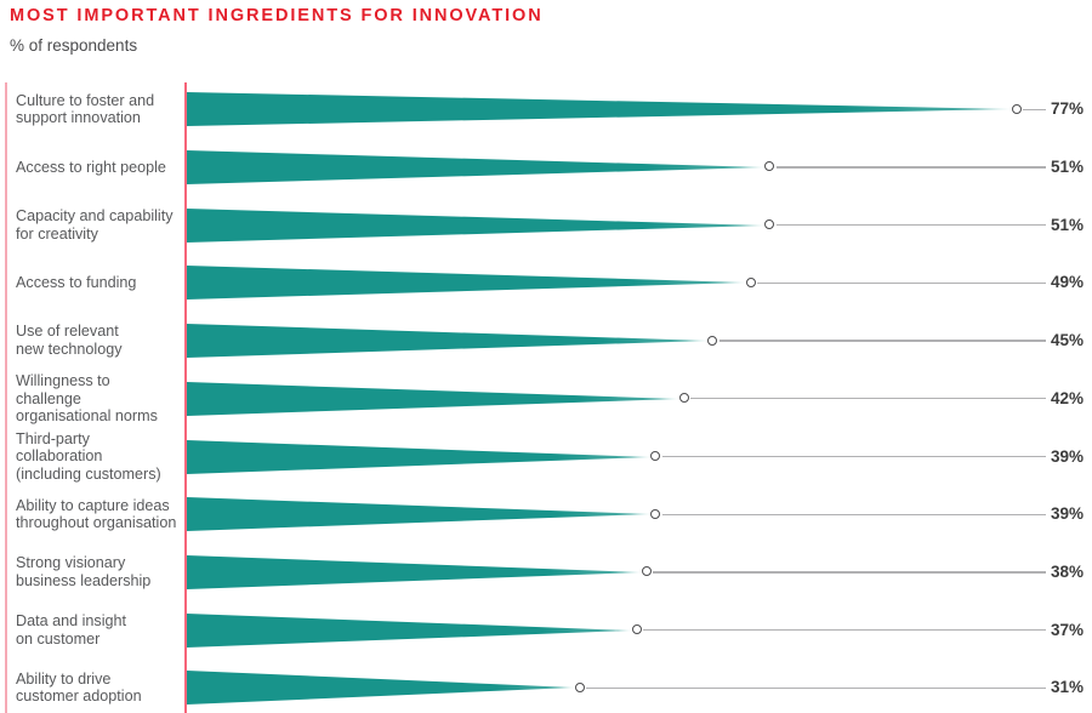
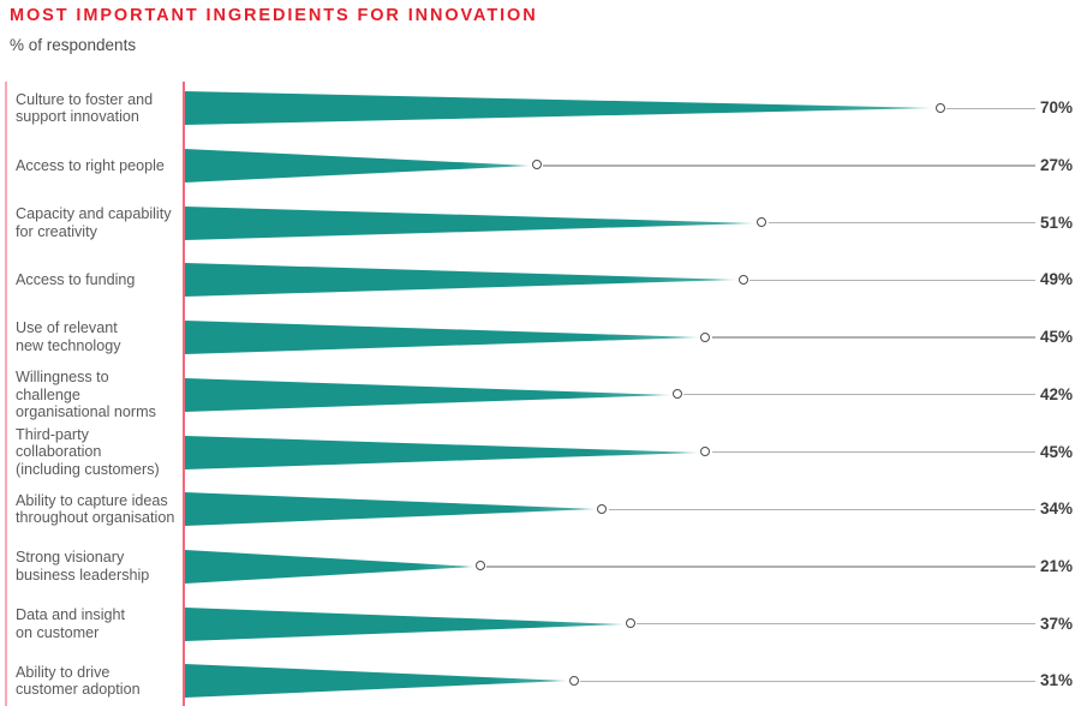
Culture to foster and support innovation: 77% -> 70%
Access to right people: 51% -> 27%
Third-party collaboration (including customers): 39% -> 45%
Ability to capture ideas throughout organisation: 39% -> 34%
Strong visionary business leadership: 38% -> 21%
